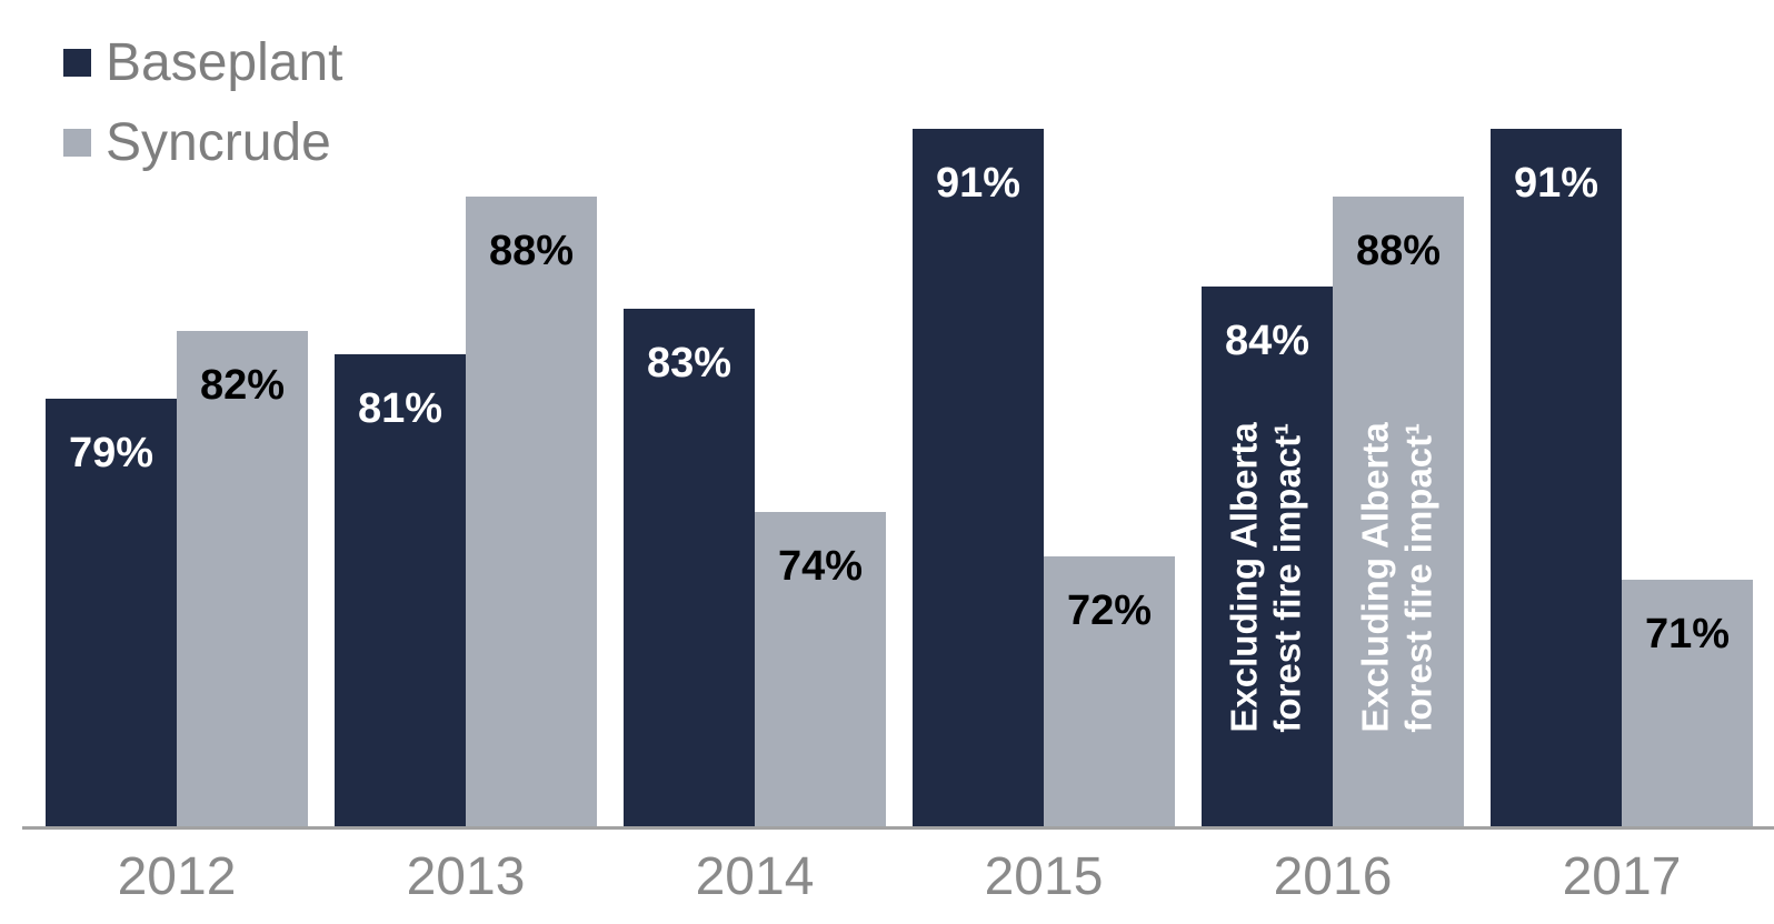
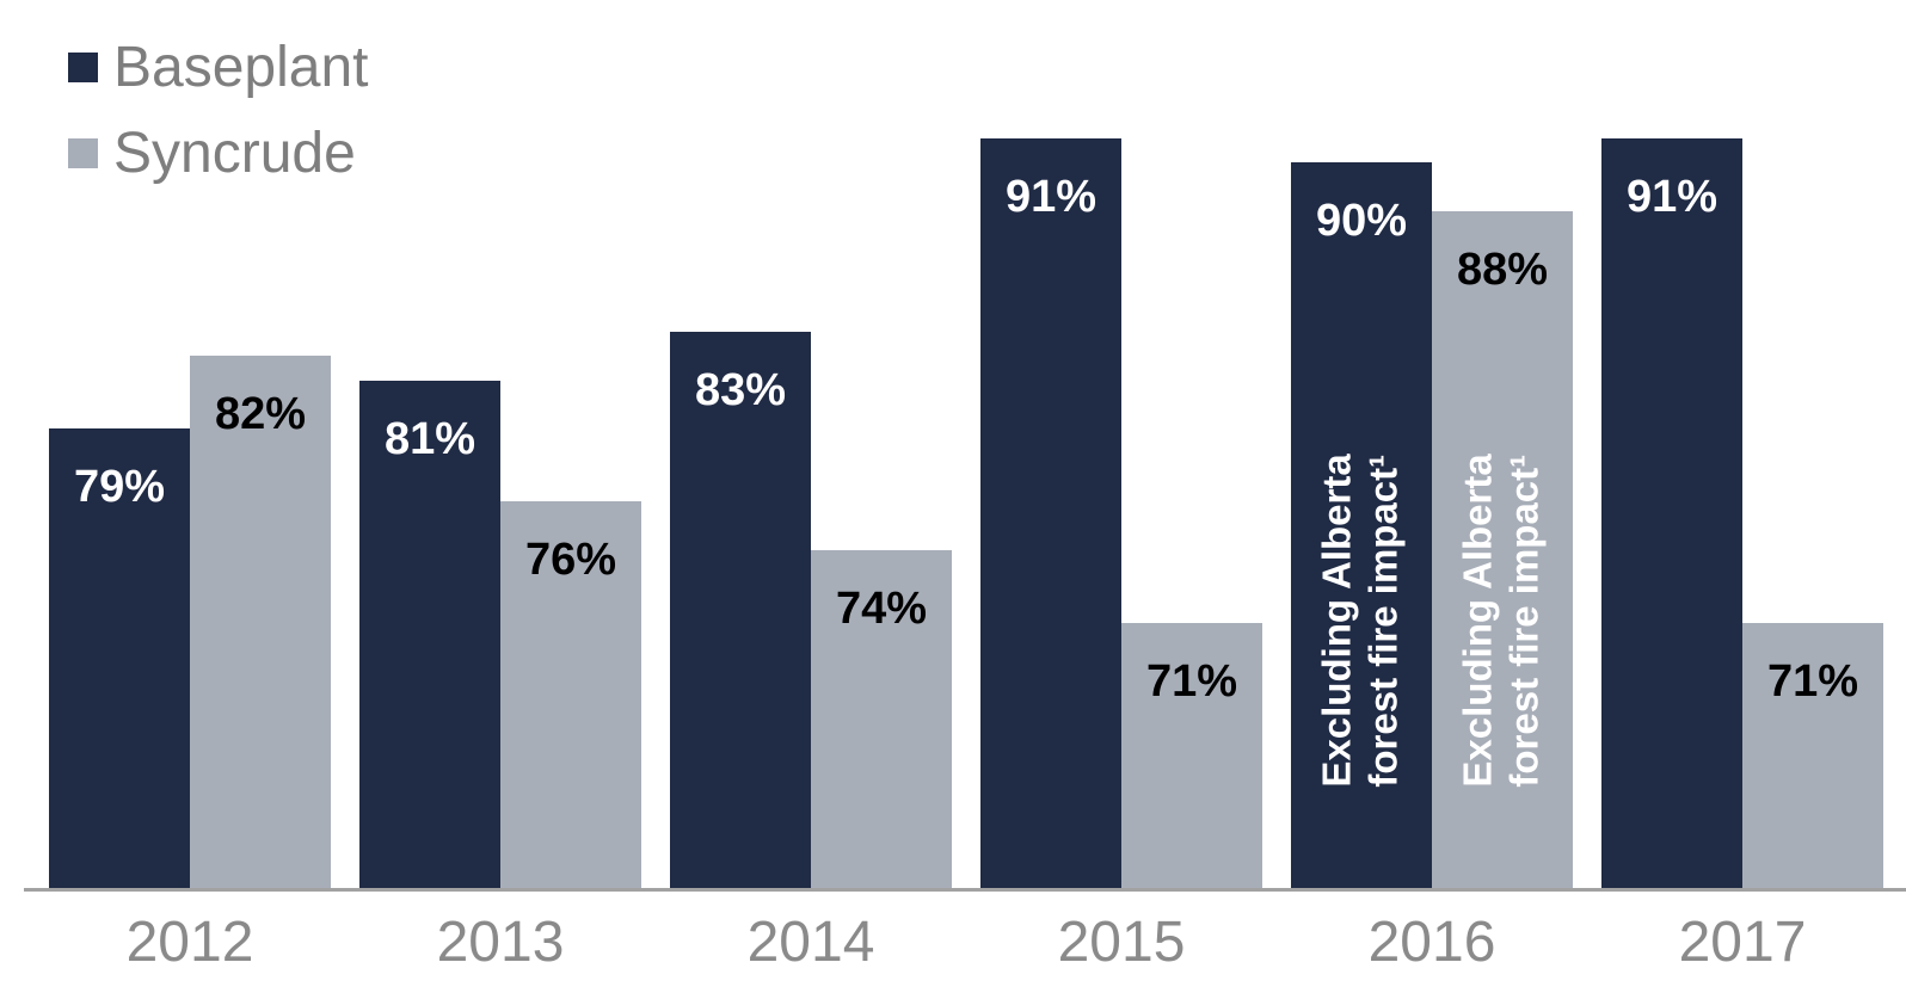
Syncrude/2013: 88% -> 76%
Syncrude/2015: 72% -> 71%
Baseplant/2016: 84% -> 90%
